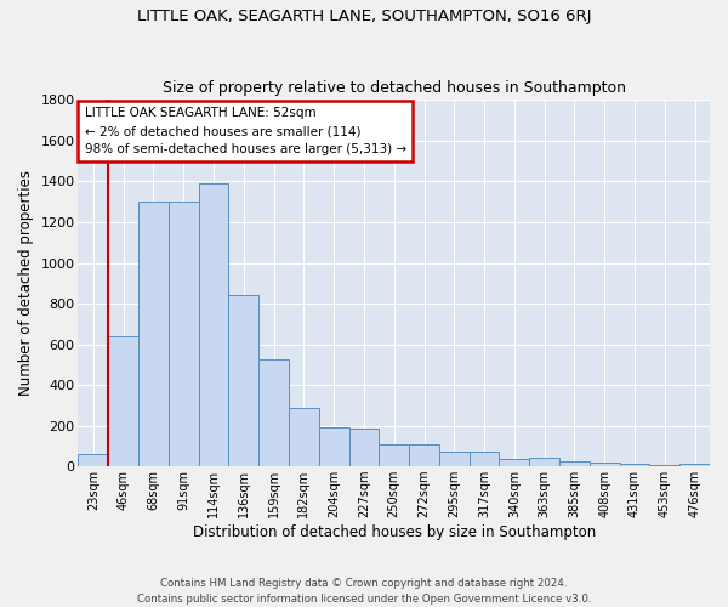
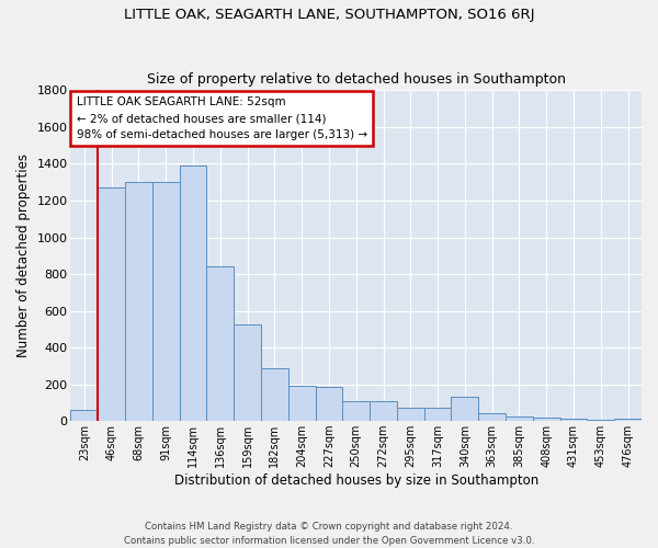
46sqm: 640 -> 1270
340sqm: 40 -> 130
